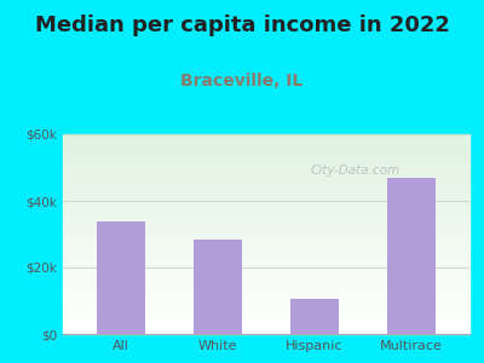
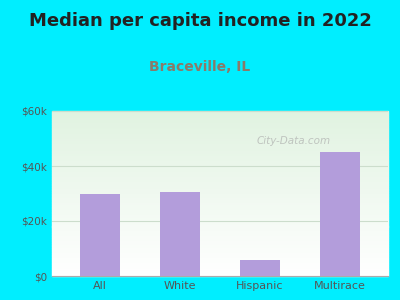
All: $34.0k -> $30.0k
White: $28.5k -> $30.5k
Hispanic: $10.5k -> $6.0k
Multirace: $47.0k -> $45.0k
